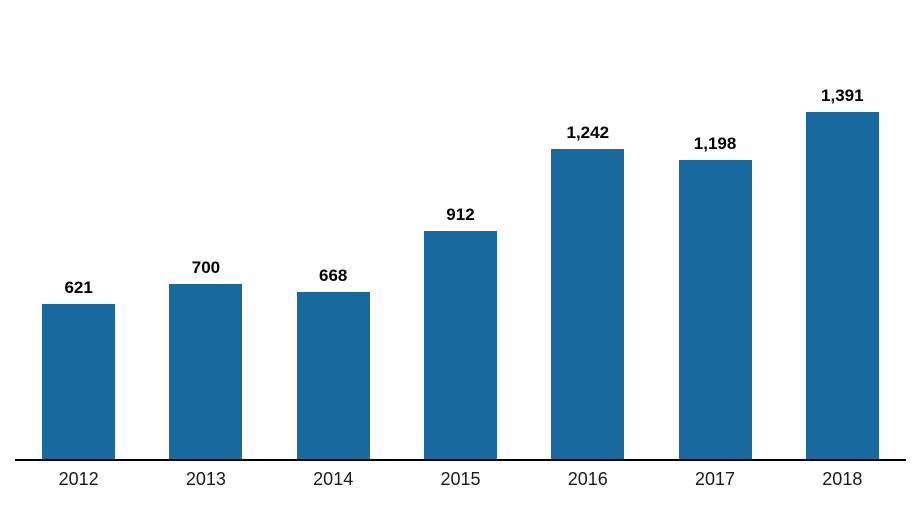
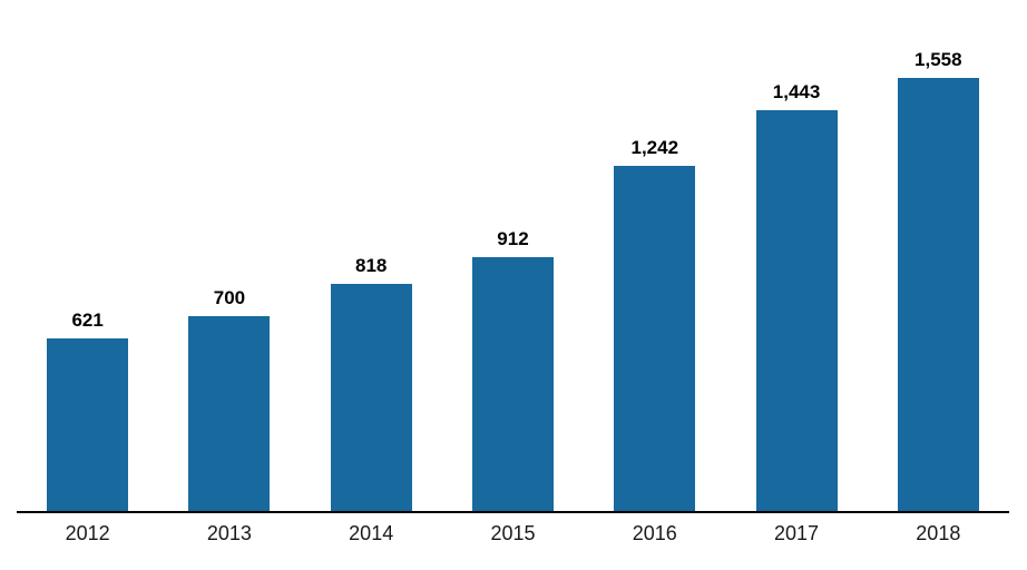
2014: 668 -> 818
2017: 1,198 -> 1,443
2018: 1,391 -> 1,558
